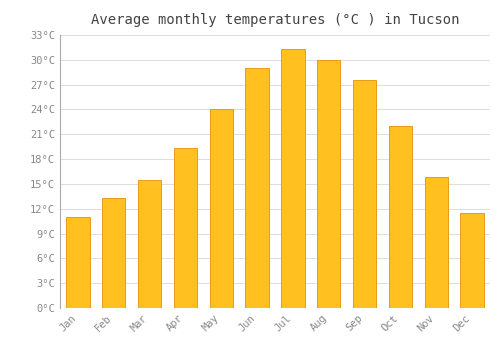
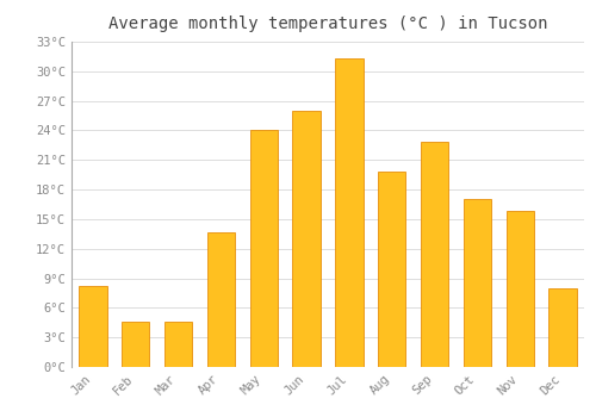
Jan: 11.0°C -> 8.2°C
Feb: 13.3°C -> 4.6°C
Mar: 15.5°C -> 4.6°C
Apr: 19.3°C -> 13.6°C
Jun: 29.0°C -> 26.0°C
Aug: 30.0°C -> 19.8°C
Sep: 27.5°C -> 22.8°C
Oct: 22.0°C -> 17.0°C
Dec: 11.5°C -> 8.0°C
